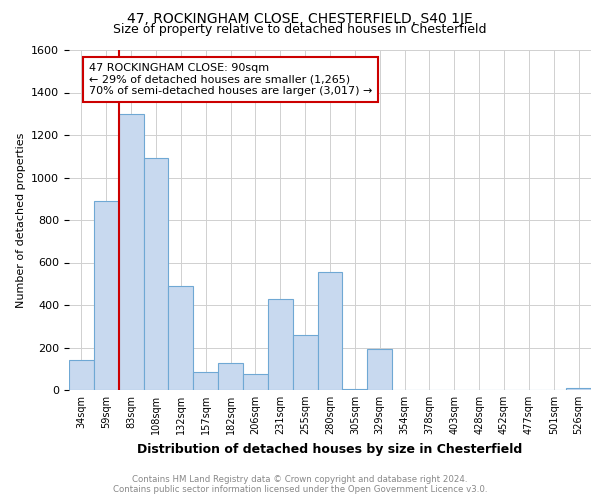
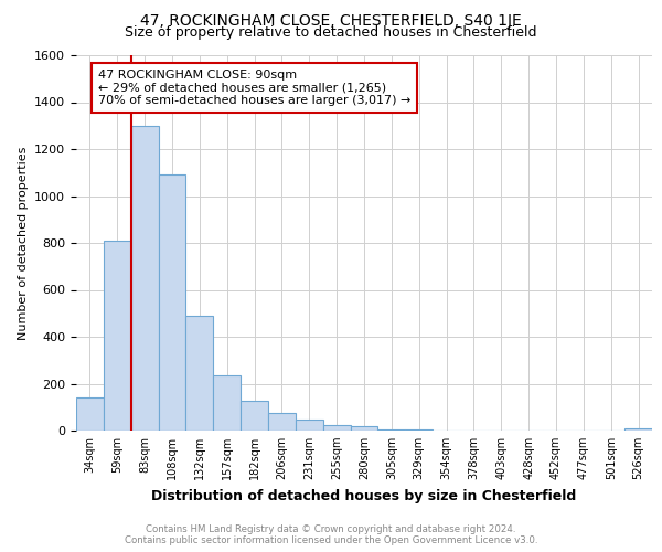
59sqm: 890 -> 810
157sqm: 85 -> 235
231sqm: 430 -> 45
255sqm: 260 -> 25
280sqm: 555 -> 18
329sqm: 195 -> 5
